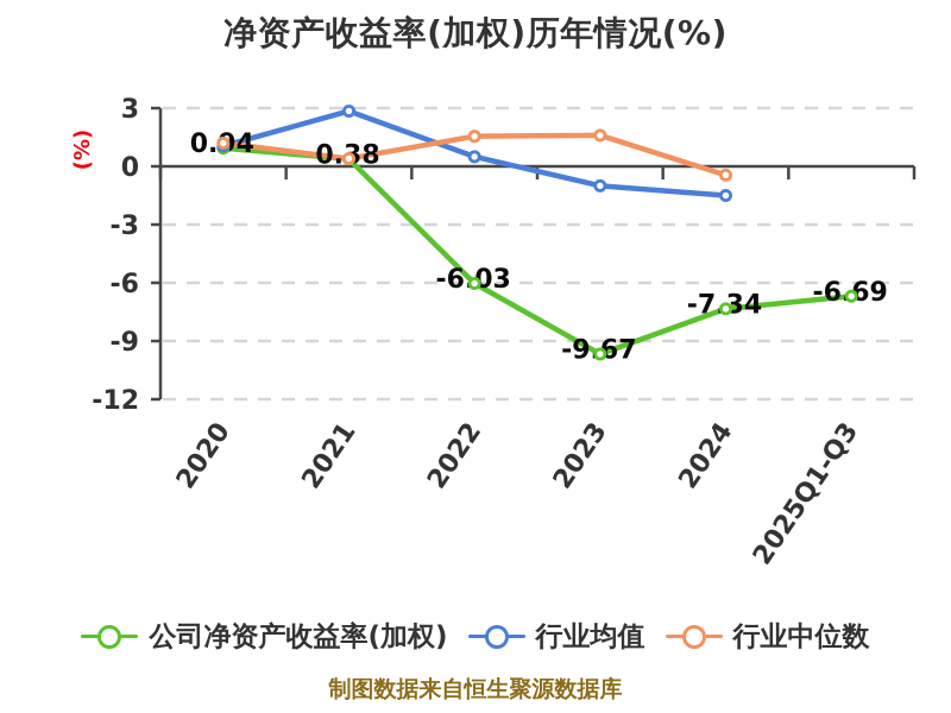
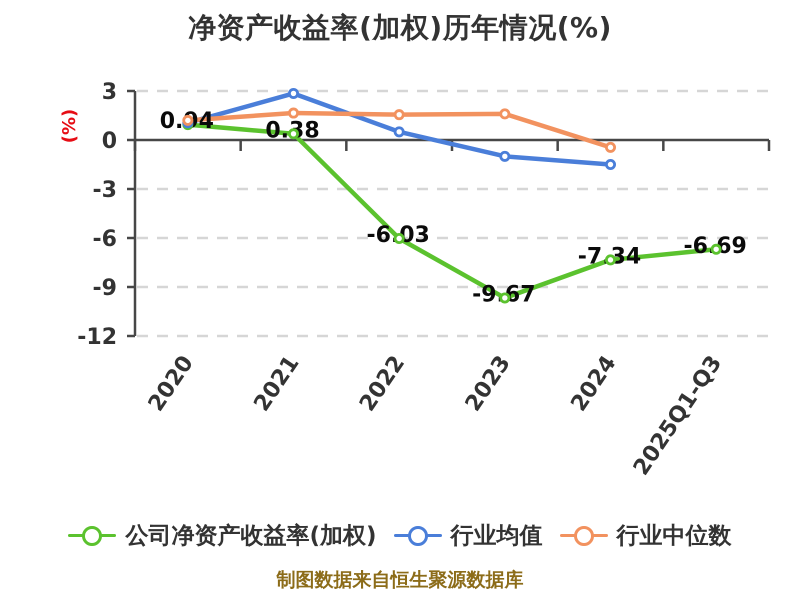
行业中位数/2021: 0.4 -> 1.6
